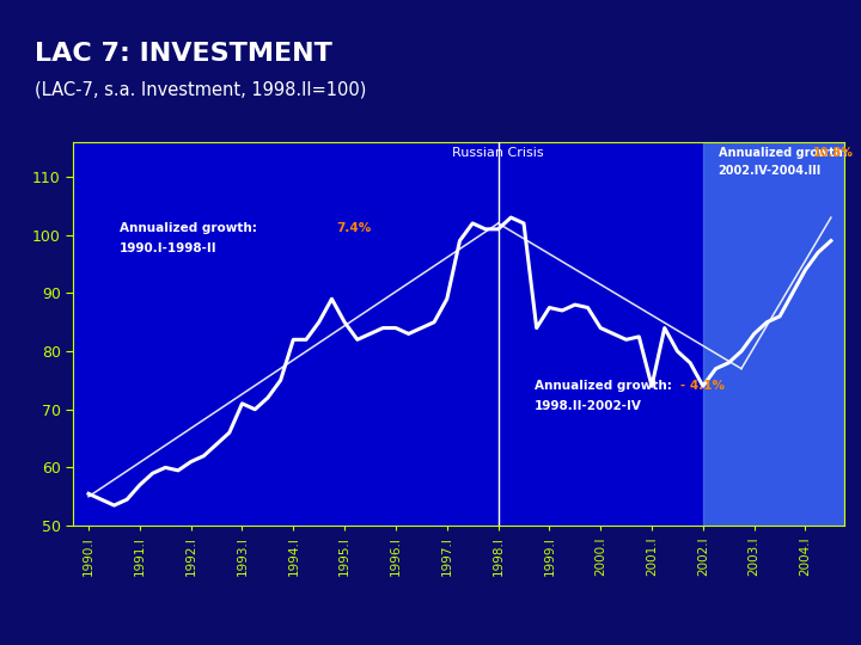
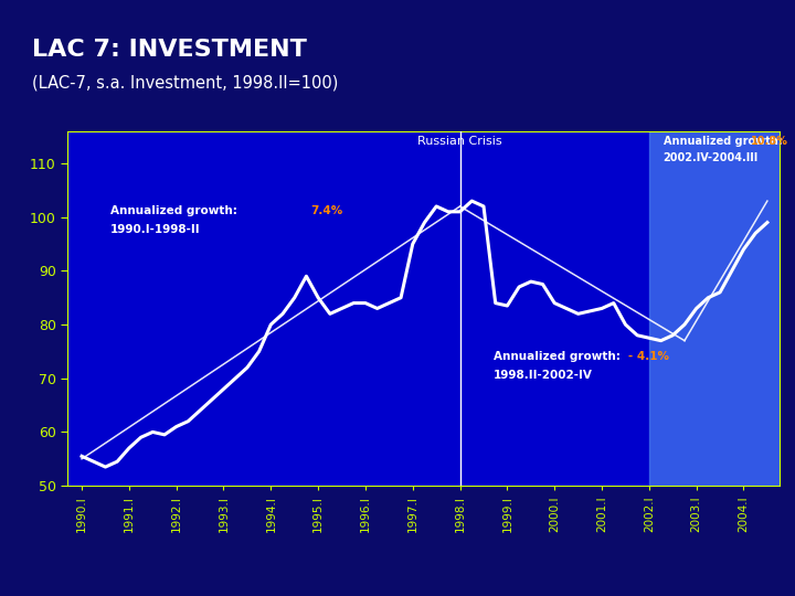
1993.I: 71.0 -> 68.0
1994.I: 82.0 -> 80.0
1997.I: 89.0 -> 95.0
1999.I: 87.5 -> 83.5
2001.I: 74.0 -> 83.0
2002.I: 74.0 -> 77.5
